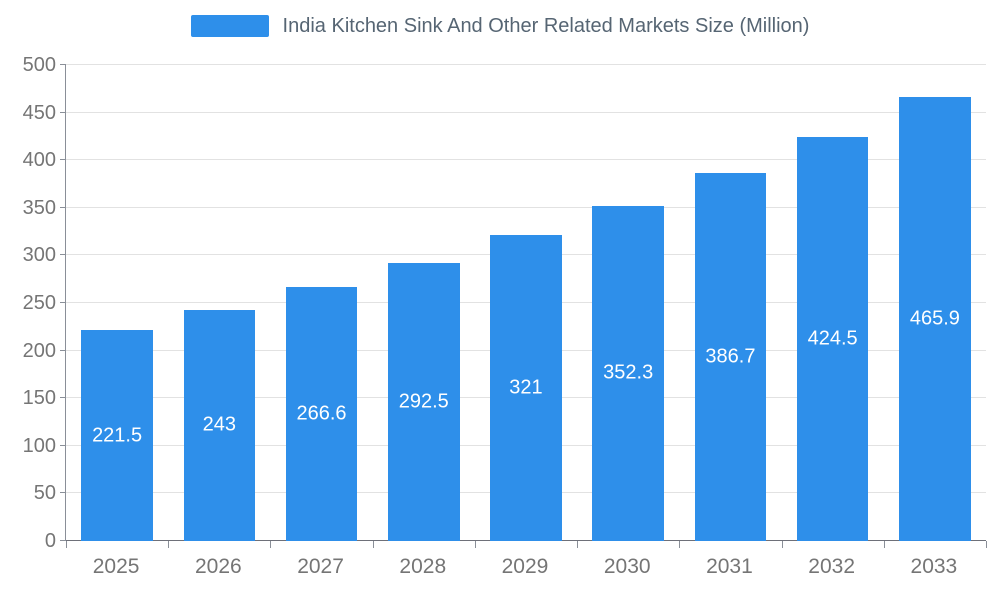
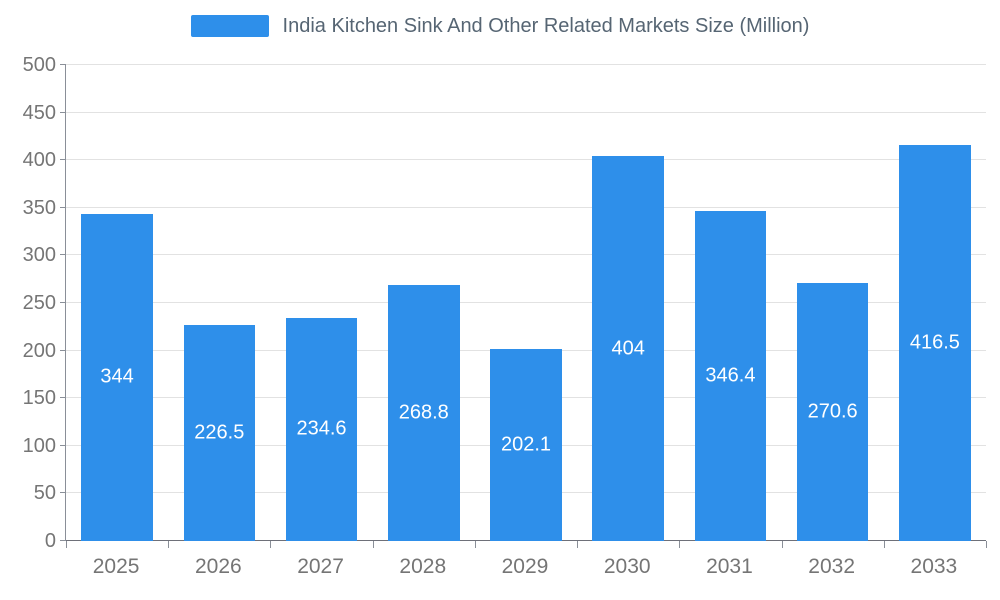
2025: 221.5 -> 344
2026: 243 -> 226.5
2027: 266.6 -> 234.6
2028: 292.5 -> 268.8
2029: 321 -> 202.1
2030: 352.3 -> 404
2031: 386.7 -> 346.4
2032: 424.5 -> 270.6
2033: 465.9 -> 416.5
